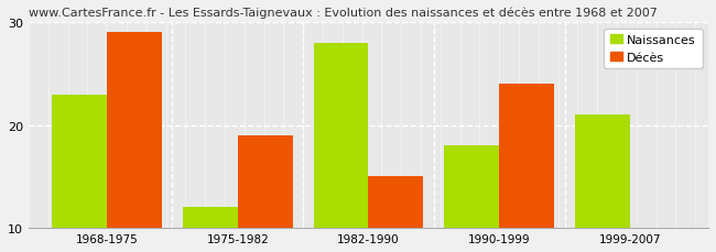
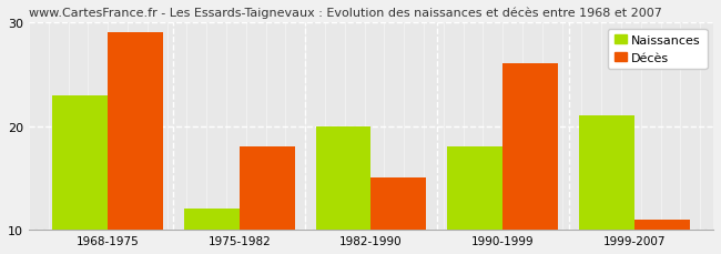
Décès/1975-1982: 19 -> 18
Naissances/1982-1990: 28 -> 20
Décès/1990-1999: 24 -> 26
Décès/1999-2007: 10 -> 11
